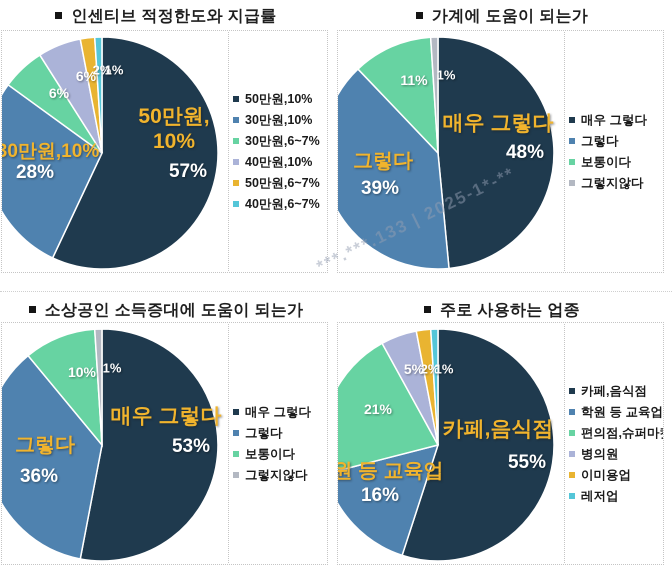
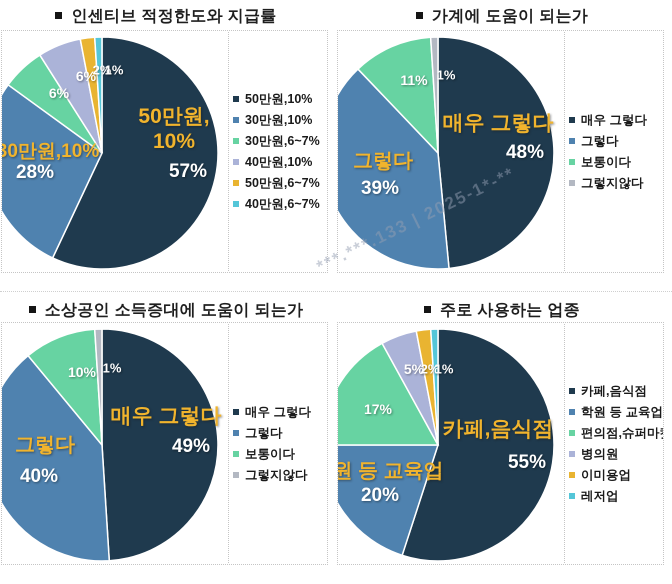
소상공인 소득증대에 도움이 되는가/매우 그렇다: 53% -> 49%
소상공인 소득증대에 도움이 되는가/그렇다: 36% -> 40%
주로 사용하는 업종/학원 등 교육업: 16% -> 20%
주로 사용하는 업종/편의점,슈퍼마켓: 21% -> 17%
